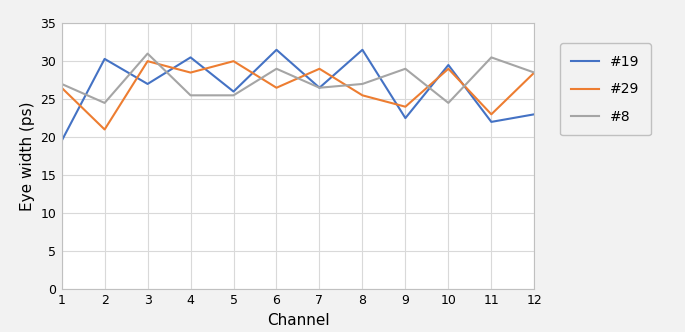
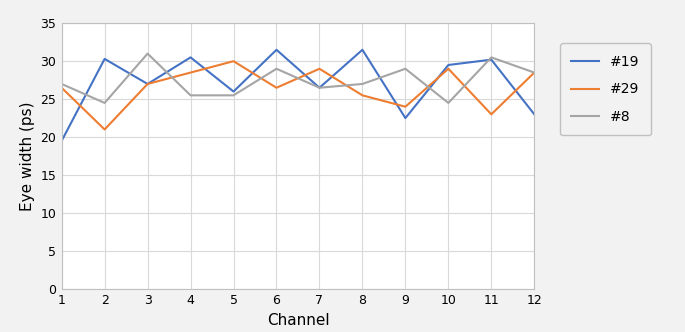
#29/3: 30.0 -> 27.0
#19/11: 22.0 -> 30.2
